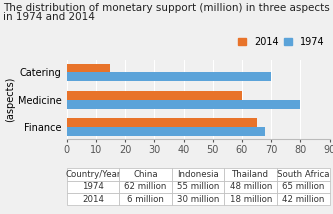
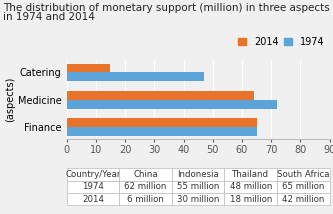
1974/Catering: 70 -> 47
2014/Medicine: 60 -> 64
1974/Medicine: 80 -> 72
1974/Finance: 68 -> 65
